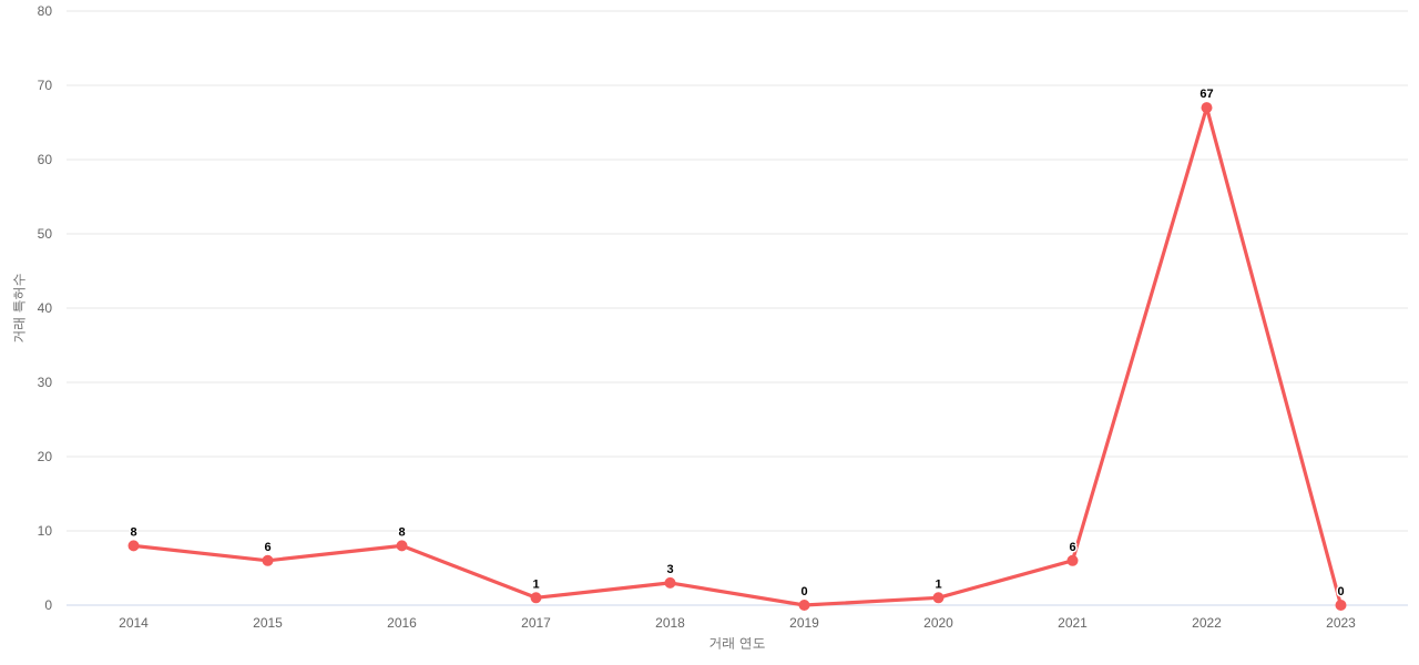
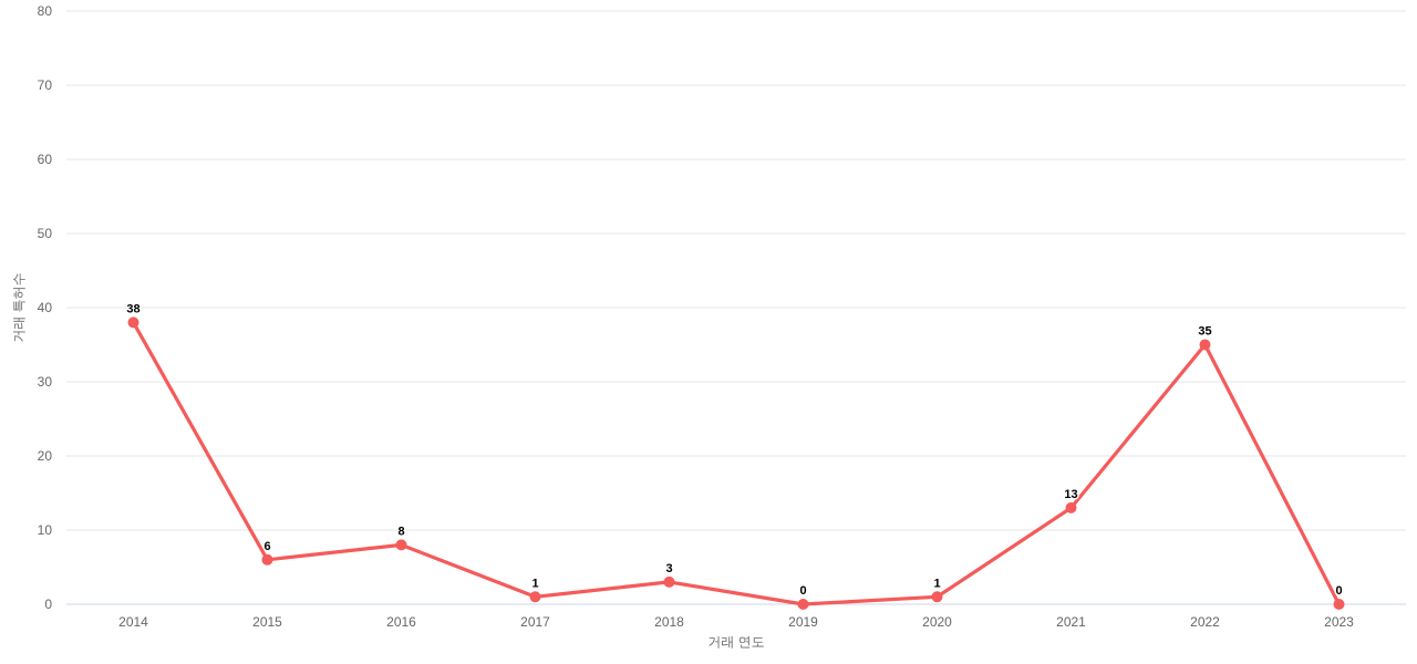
2014: 8 -> 38
2021: 6 -> 13
2022: 67 -> 35
